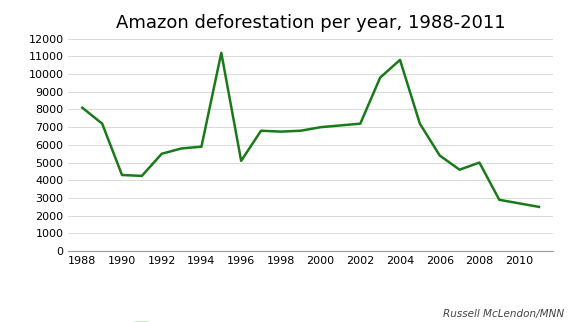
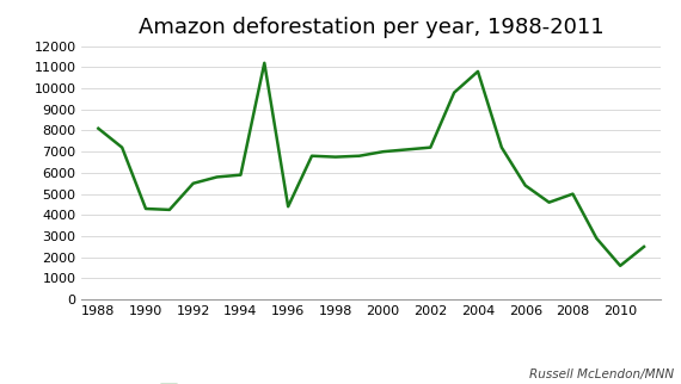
1996: 5100 -> 4400
2010: 2700 -> 1600
